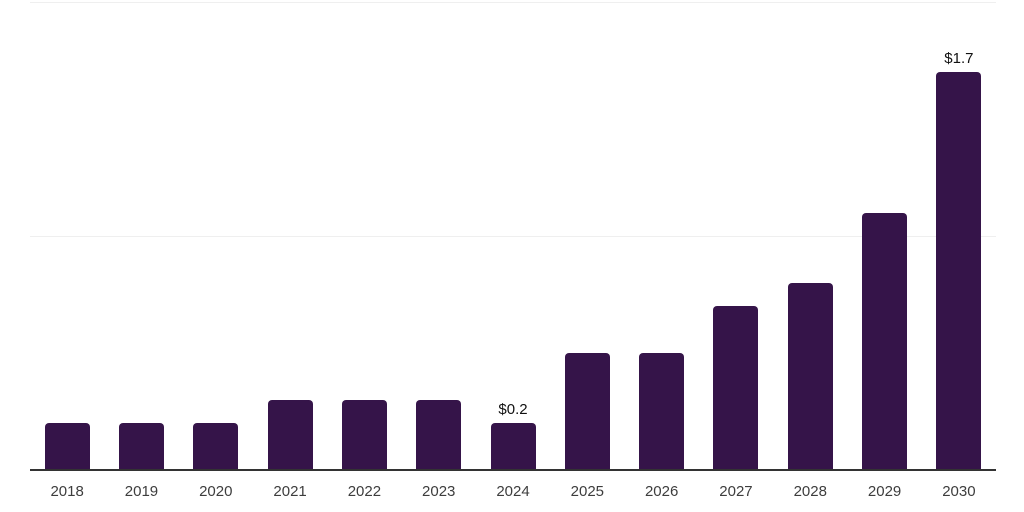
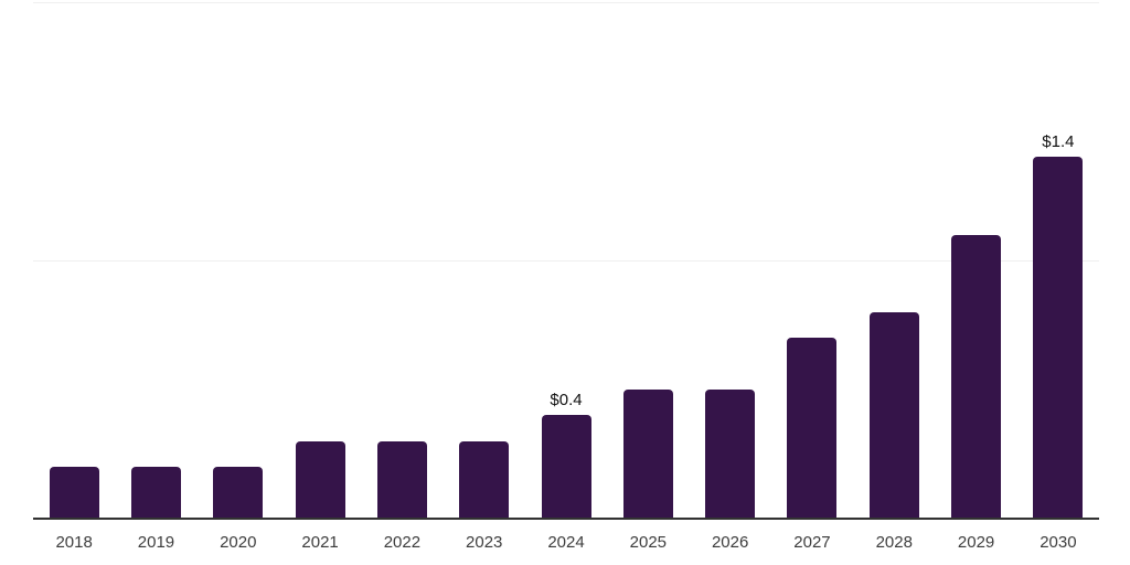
2024: $0.2 -> $0.4
2030: $1.7 -> $1.4
